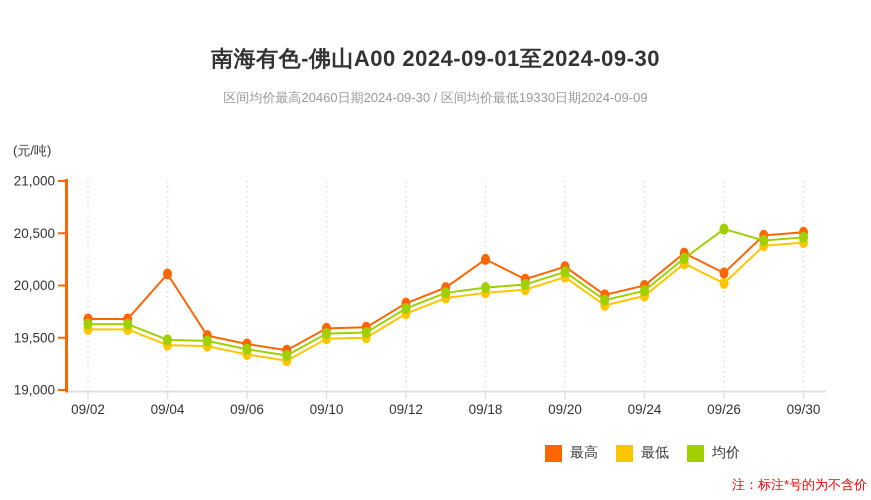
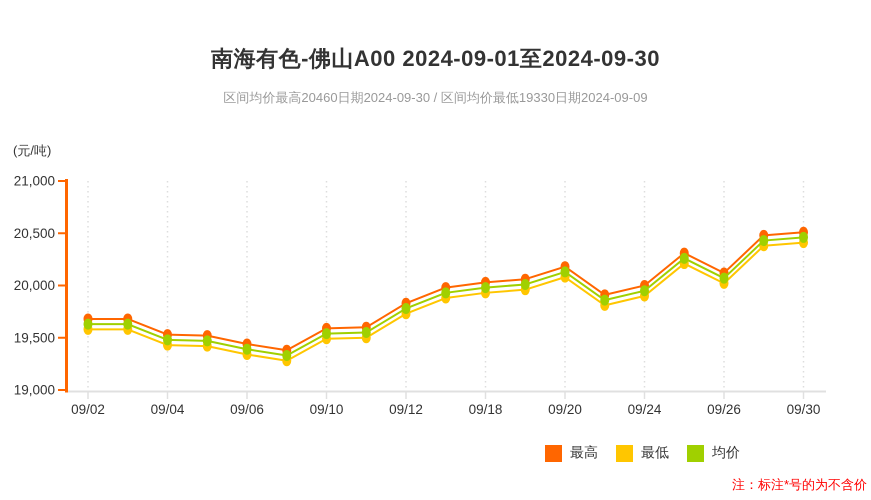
最高/09/04: 20110 -> 19530
最高/09/18: 20250 -> 20030
均价/09/26: 20540 -> 20070
